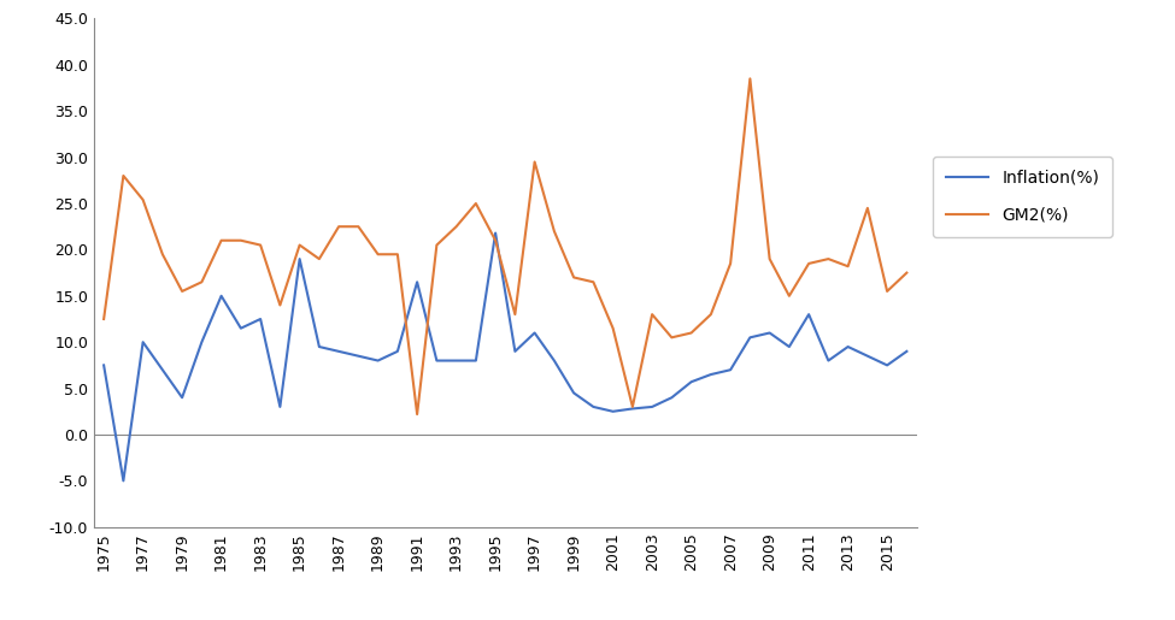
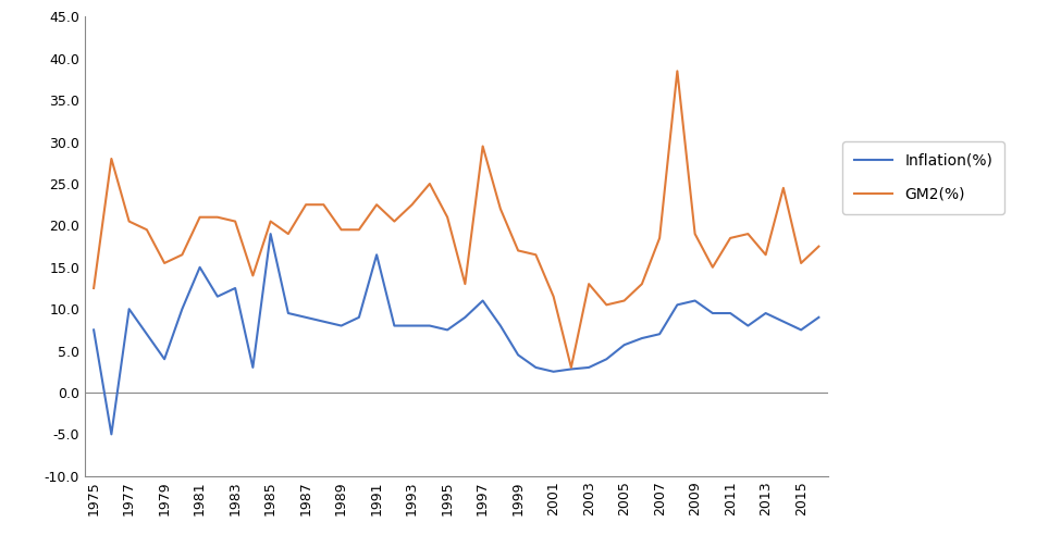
GM2(%)/1977: 25.4 -> 20.5
GM2(%)/1991: 2.2 -> 22.5
Inflation(%)/1995: 21.8 -> 7.5
Inflation(%)/2011: 13.0 -> 9.5
GM2(%)/2013: 18.2 -> 16.5
